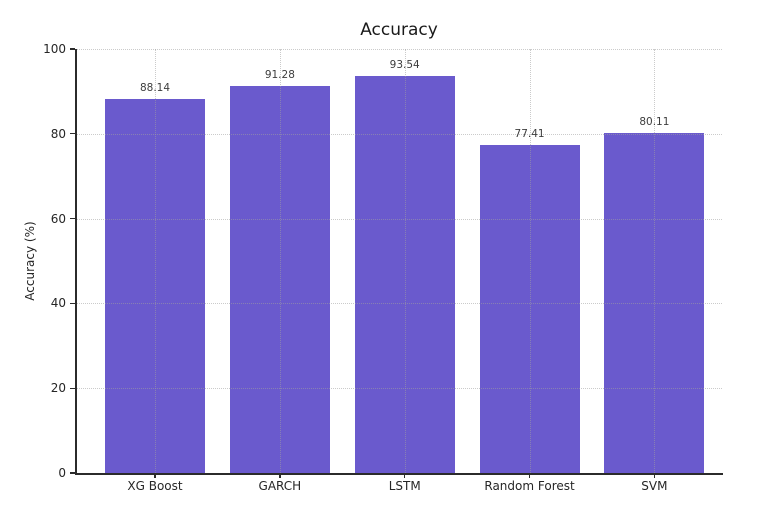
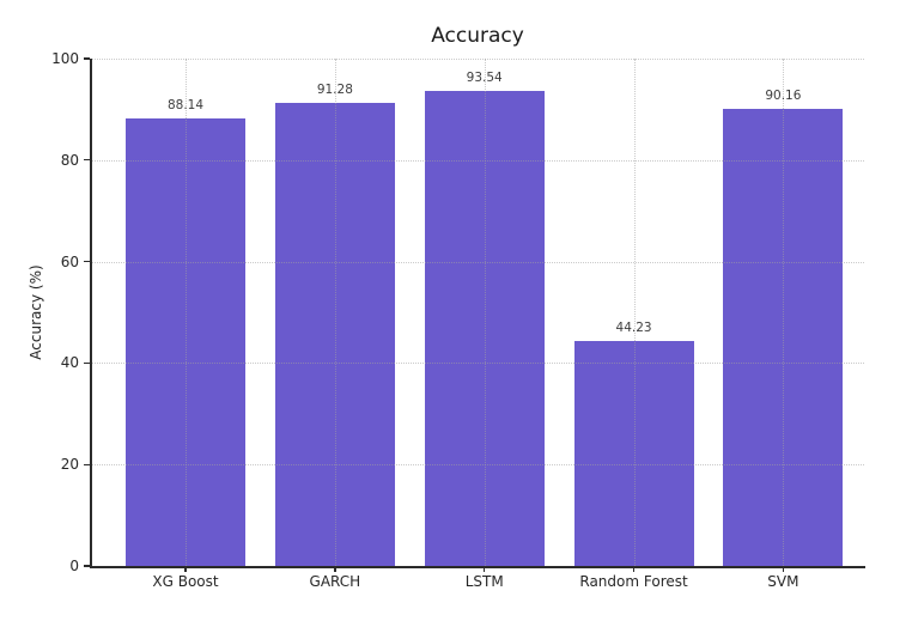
Random Forest: 77.41 -> 44.23
SVM: 80.11 -> 90.16
